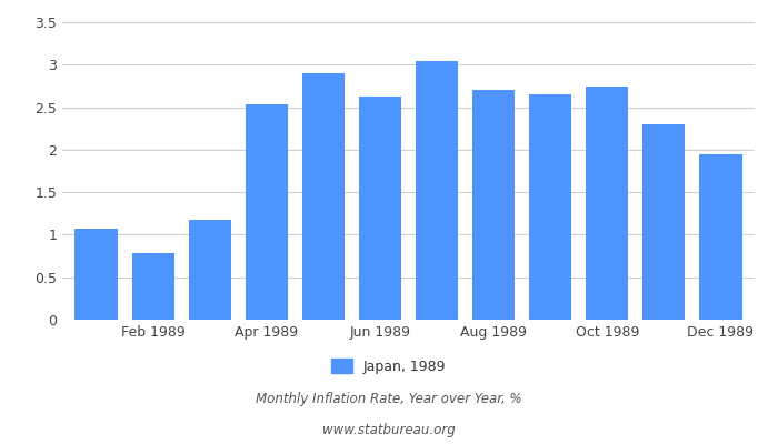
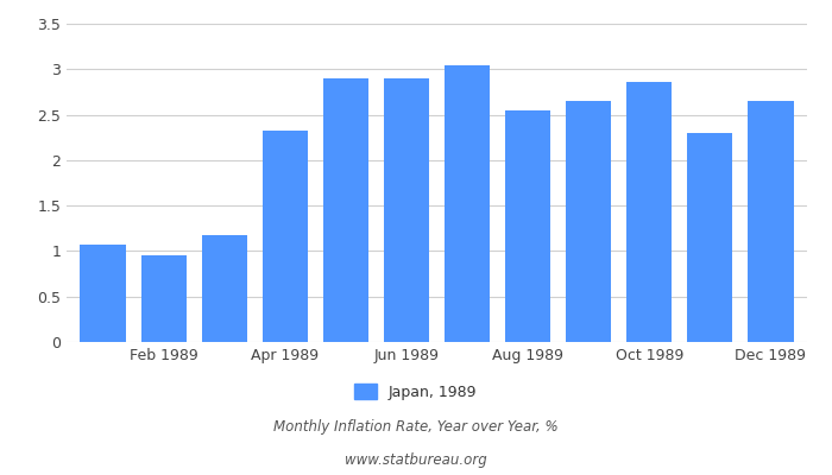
Feb 1989: 0.78 -> 0.95
Apr 1989: 2.54 -> 2.32
Jun 1989: 2.62 -> 2.90
Aug 1989: 2.70 -> 2.55
Oct 1989: 2.74 -> 2.86
Dec 1989: 1.94 -> 2.65
